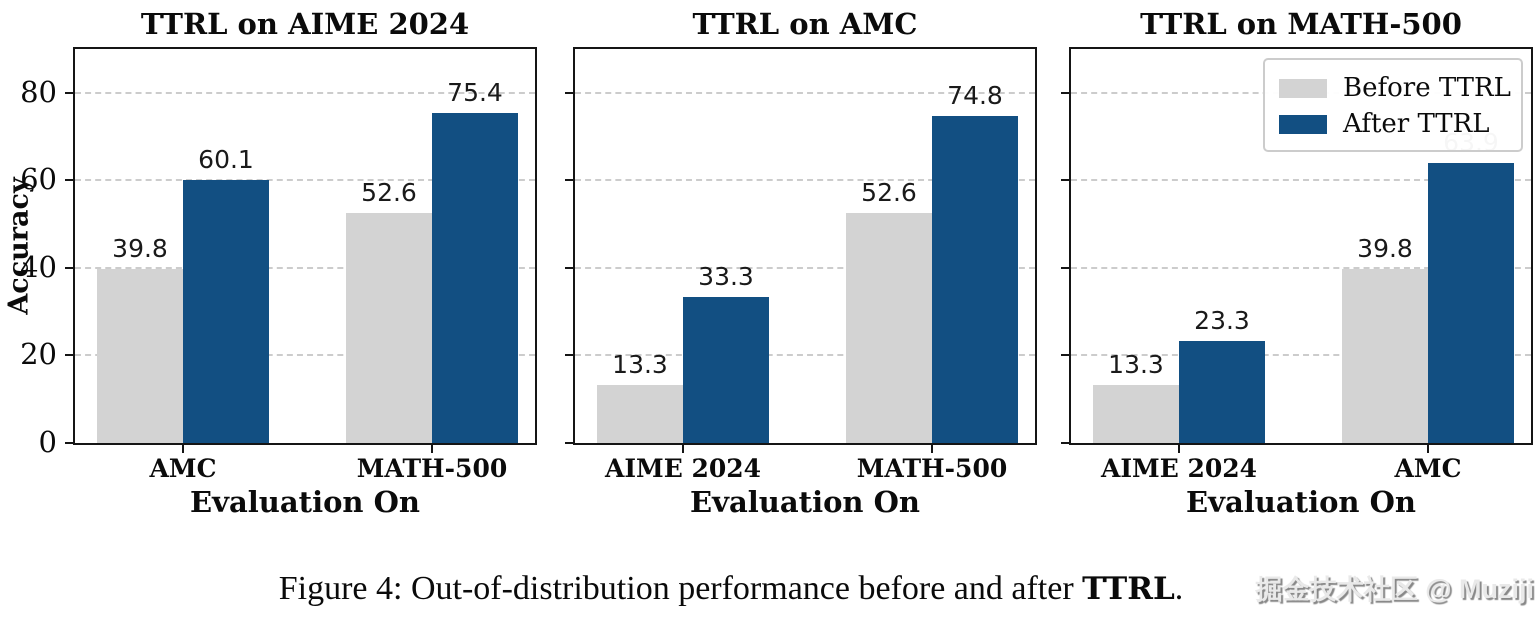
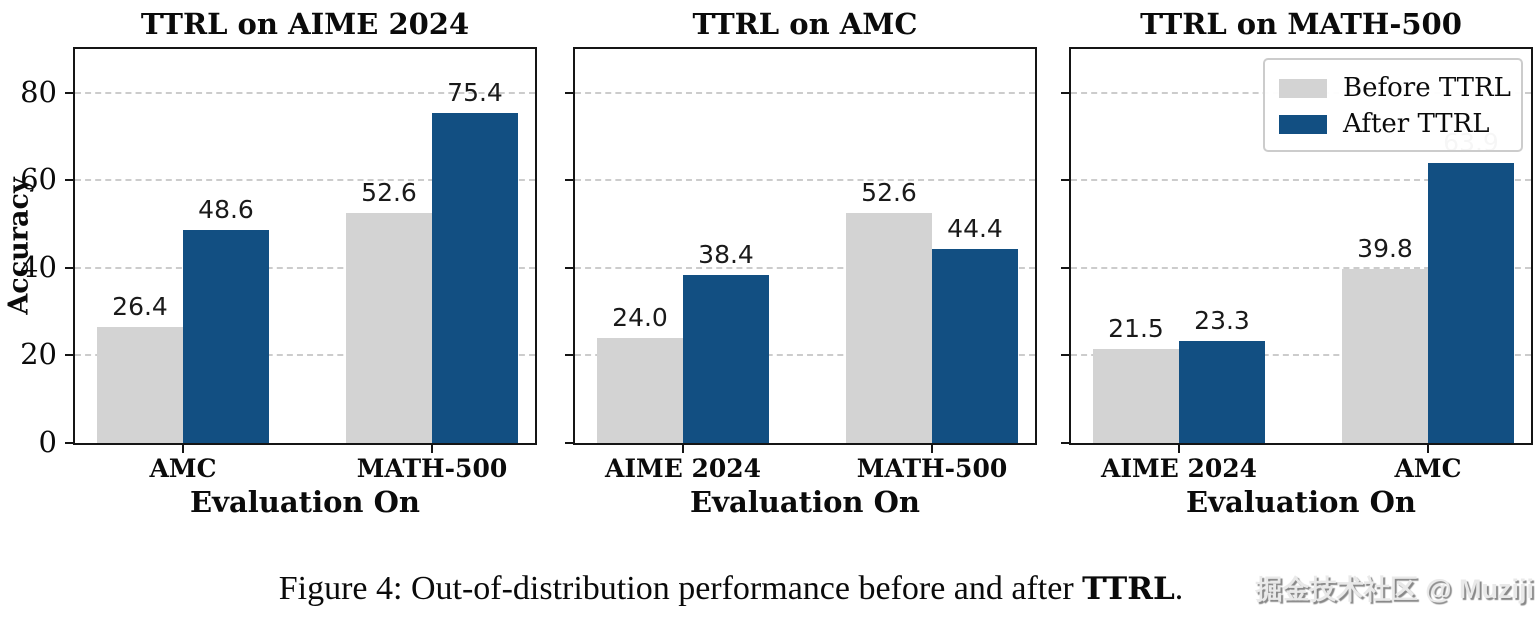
TTRL on AIME 2024/Before TTRL/AMC: 39.8 -> 26.4
TTRL on AIME 2024/After TTRL/AMC: 60.1 -> 48.6
TTRL on AMC/Before TTRL/AIME 2024: 13.3 -> 24.0
TTRL on AMC/After TTRL/AIME 2024: 33.3 -> 38.4
TTRL on AMC/After TTRL/MATH-500: 74.8 -> 44.4
TTRL on MATH-500/Before TTRL/AIME 2024: 13.3 -> 21.5
